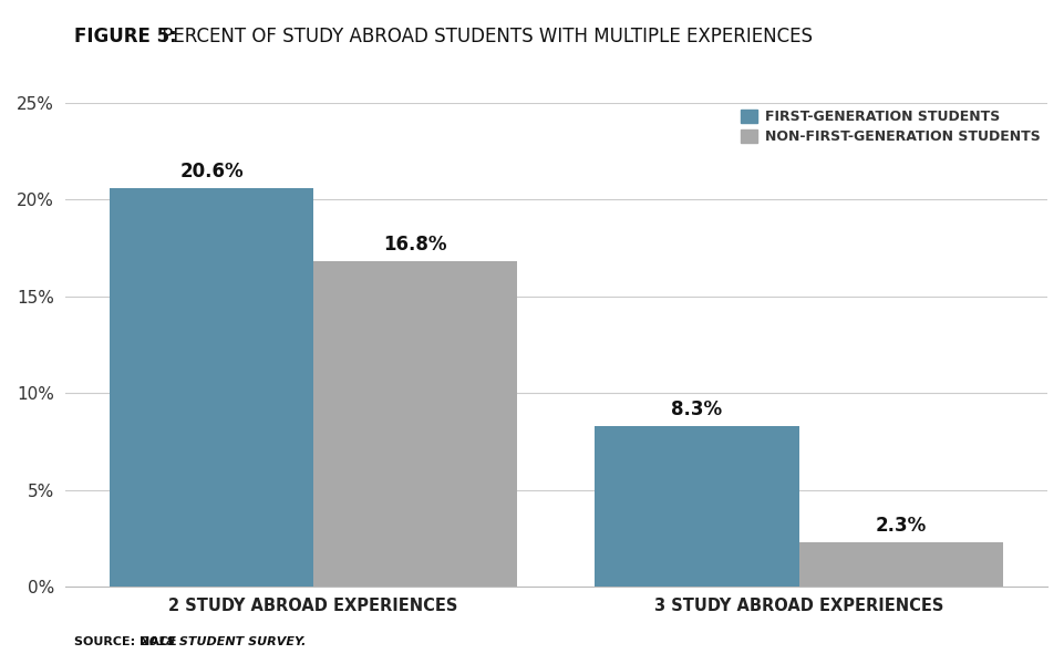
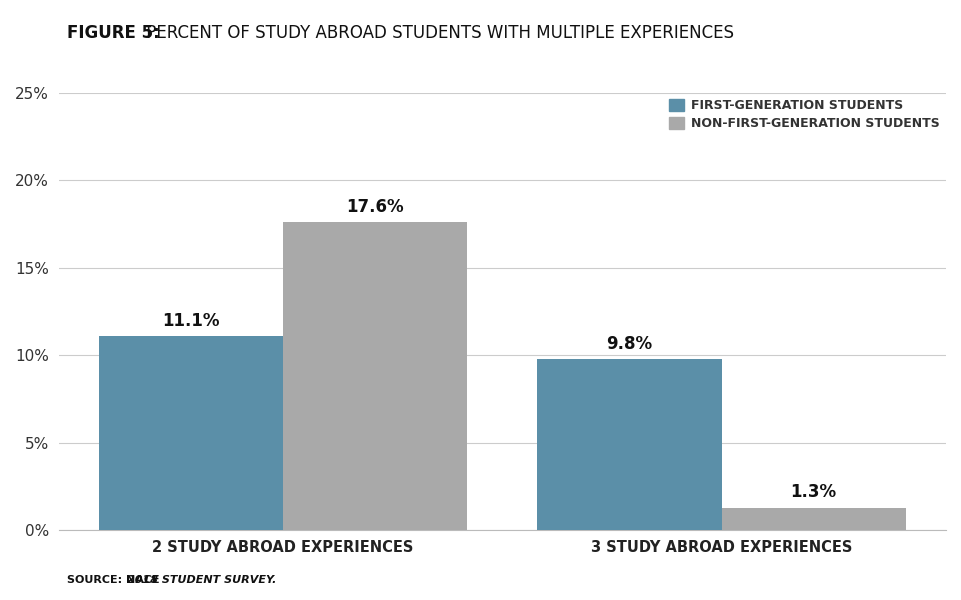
FIRST-GENERATION STUDENTS/2 STUDY ABROAD EXPERIENCES: 20.6% -> 11.1%
NON-FIRST-GENERATION STUDENTS/2 STUDY ABROAD EXPERIENCES: 16.8% -> 17.6%
FIRST-GENERATION STUDENTS/3 STUDY ABROAD EXPERIENCES: 8.3% -> 9.8%
NON-FIRST-GENERATION STUDENTS/3 STUDY ABROAD EXPERIENCES: 2.3% -> 1.3%
